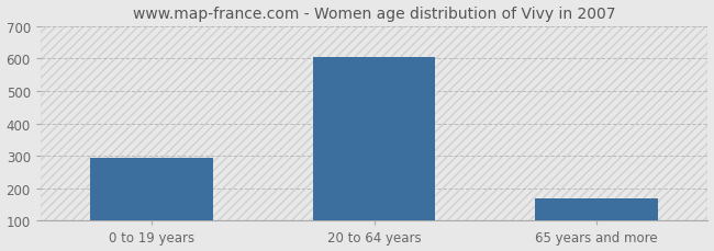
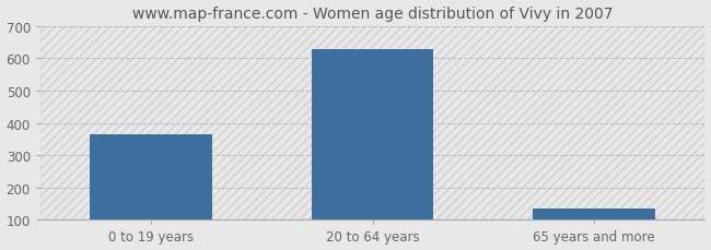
0 to 19 years: 293 -> 365
20 to 64 years: 605 -> 630
65 years and more: 170 -> 135
